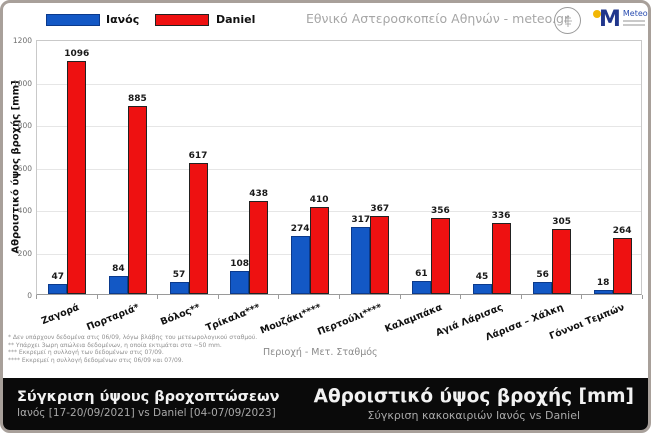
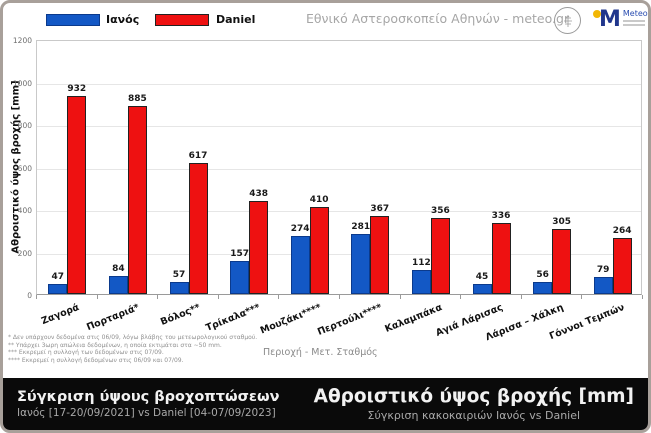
Daniel/Ζαγορά: 1096 -> 932
Ιανός/Τρίκαλα***: 108 -> 157
Ιανός/Περτούλι****: 317 -> 281
Ιανός/Καλαμπάκα: 61 -> 112
Ιανός/Γόννοι Τεμπών: 18 -> 79
